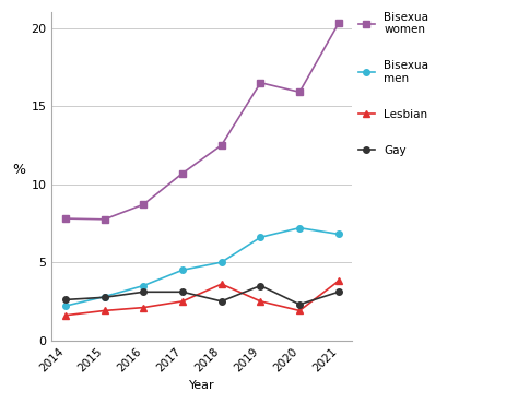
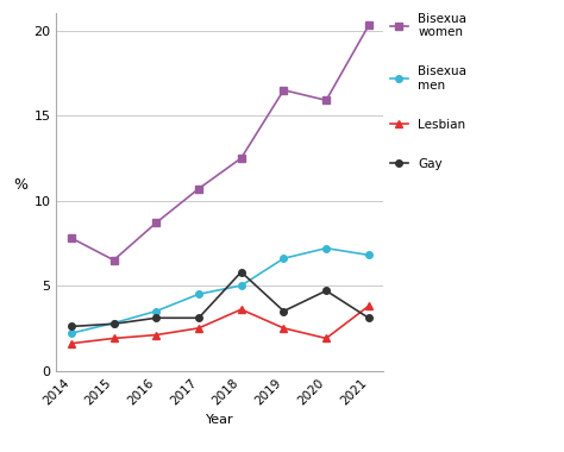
Bisexua women/2015: 7.8 -> 6.5
Gay/2018: 2.5 -> 5.8
Gay/2020: 2.3 -> 4.7
